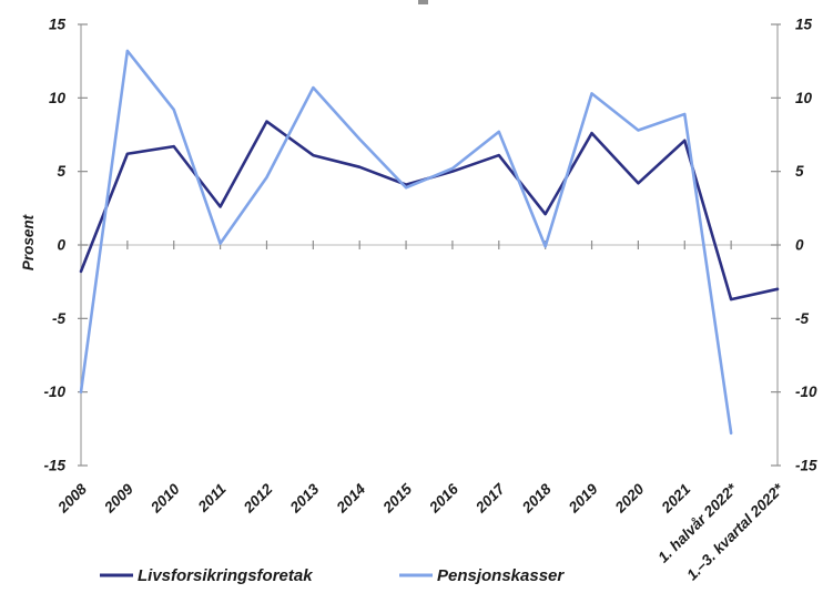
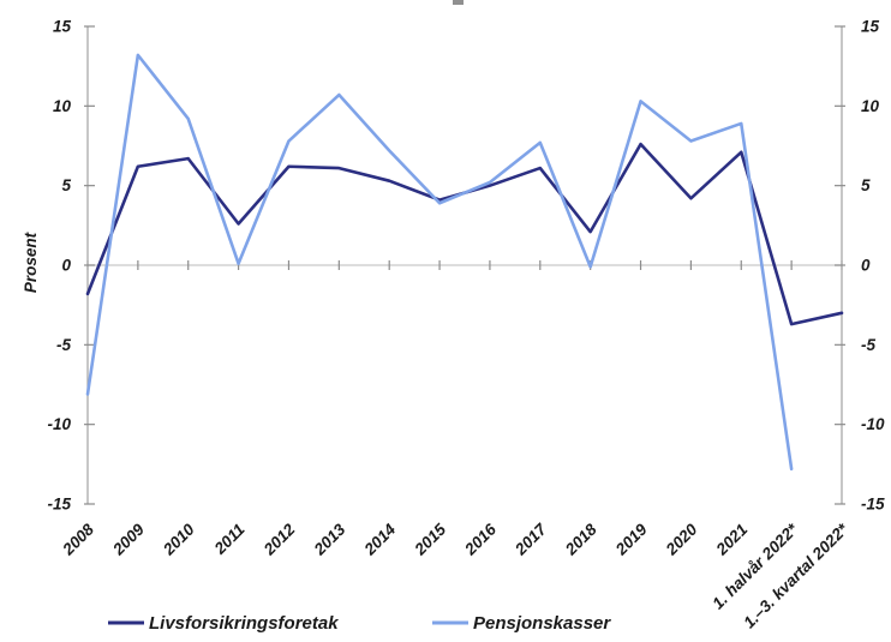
Pensjonskasser/2008: -10.0 -> -8.1
Livsforsikringsforetak/2012: 8.4 -> 6.2
Pensjonskasser/2012: 4.6 -> 7.8
